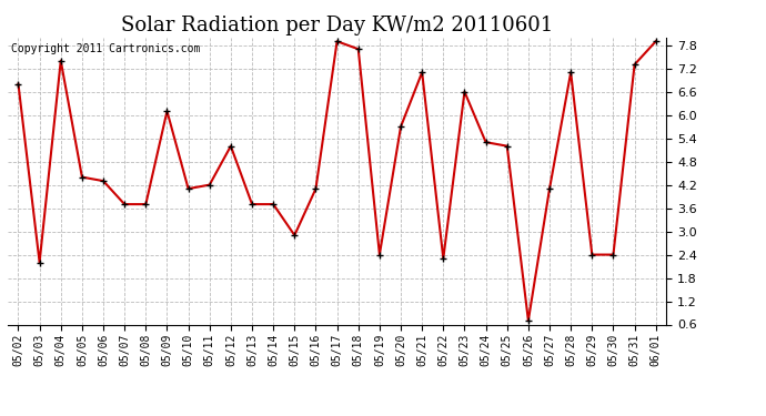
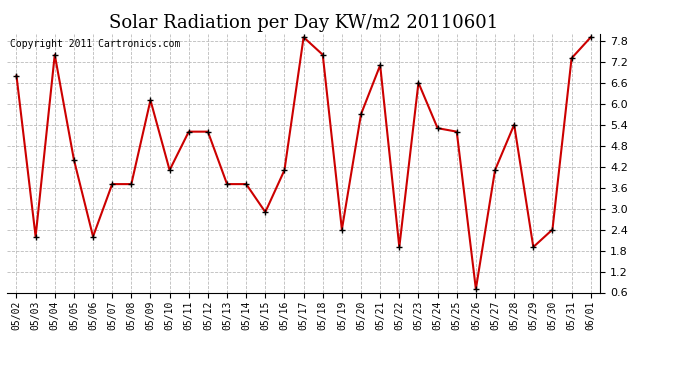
05/06: 4.3 -> 2.2
05/11: 4.2 -> 5.2
05/18: 7.7 -> 7.4
05/22: 2.3 -> 1.9
05/28: 7.1 -> 5.4
05/29: 2.4 -> 1.9
